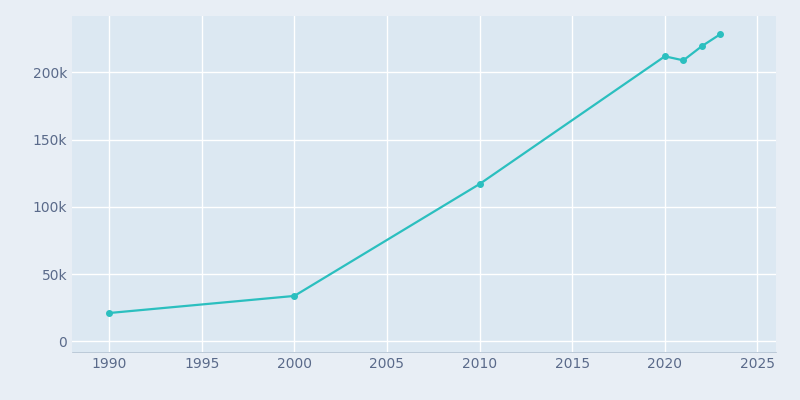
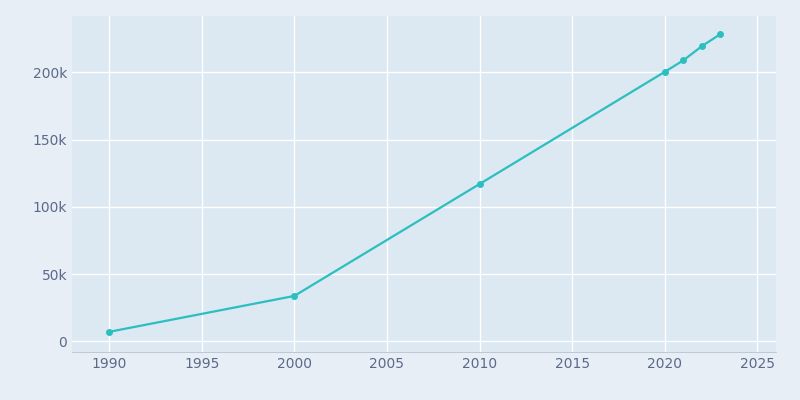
1990: 21k -> 7k
2020: 212k -> 200k
